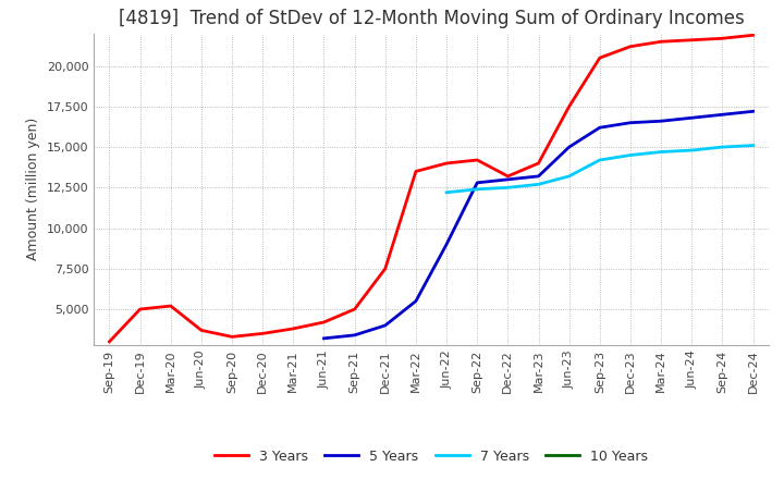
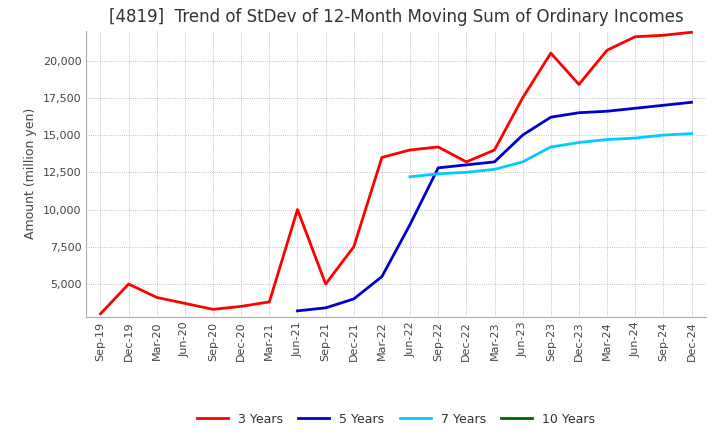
3 Years/Mar-20: 5,200 -> 4,100
3 Years/Jun-21: 4,200 -> 10,000
3 Years/Dec-23: 21,200 -> 18,400
3 Years/Mar-24: 21,500 -> 20,700
